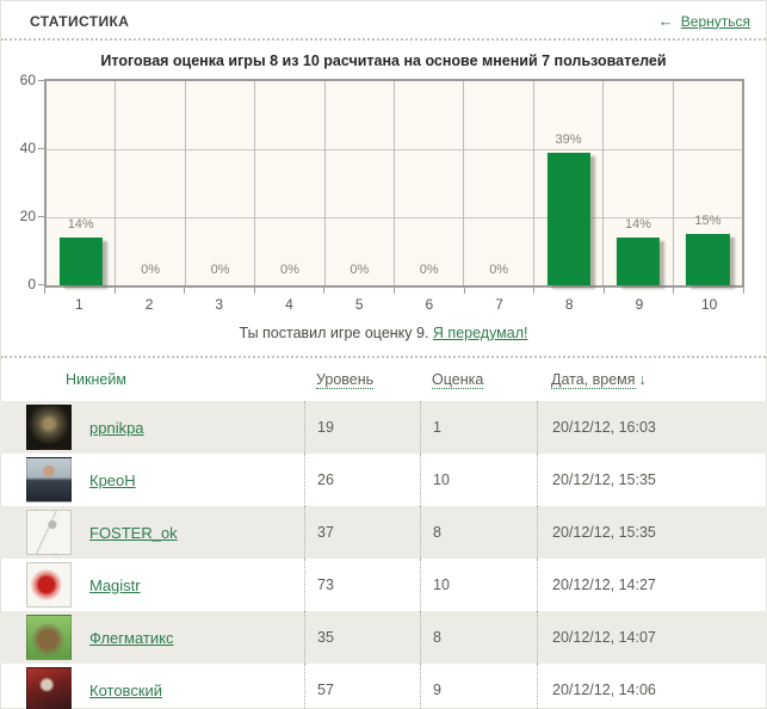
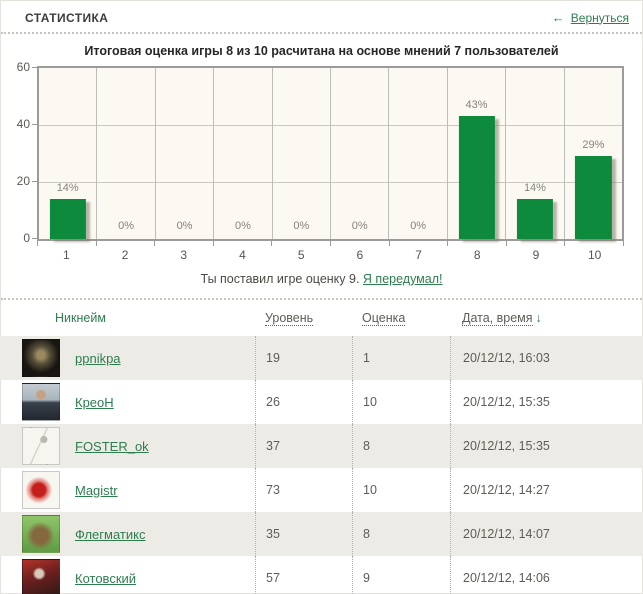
8: 39% -> 43%
10: 15% -> 29%
